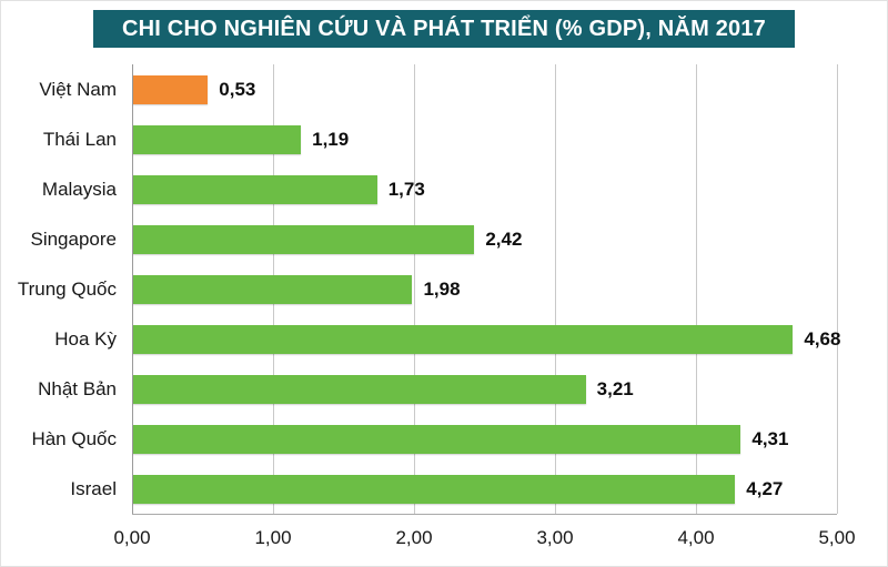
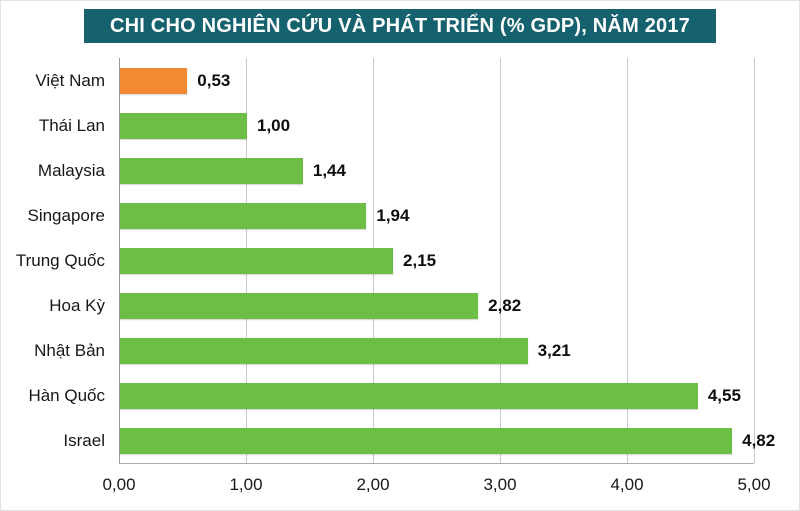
Thái Lan: 1,19 -> 1,00
Malaysia: 1,73 -> 1,44
Singapore: 2,42 -> 1,94
Trung Quốc: 1,98 -> 2,15
Hoa Kỳ: 4,68 -> 2,82
Hàn Quốc: 4,31 -> 4,55
Israel: 4,27 -> 4,82
